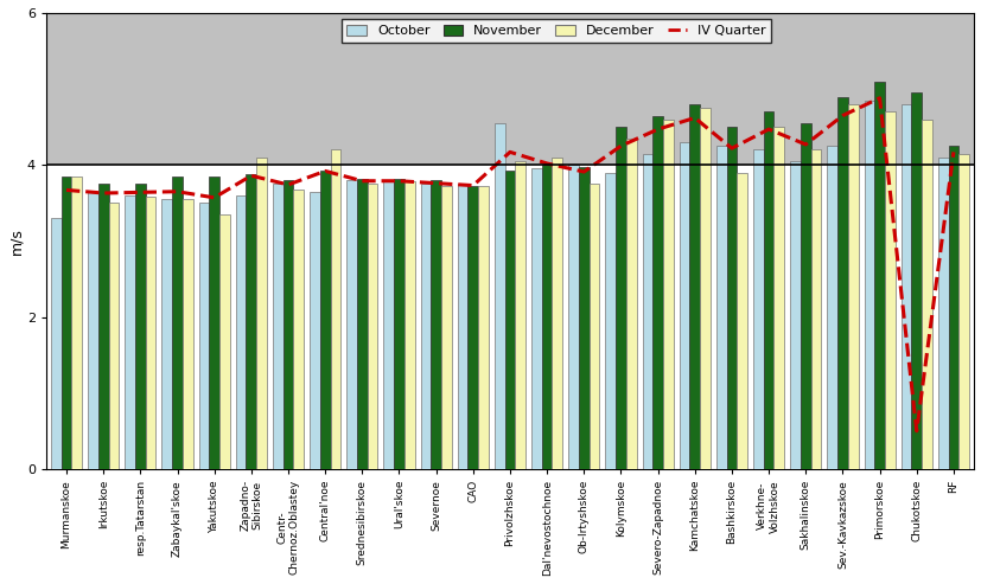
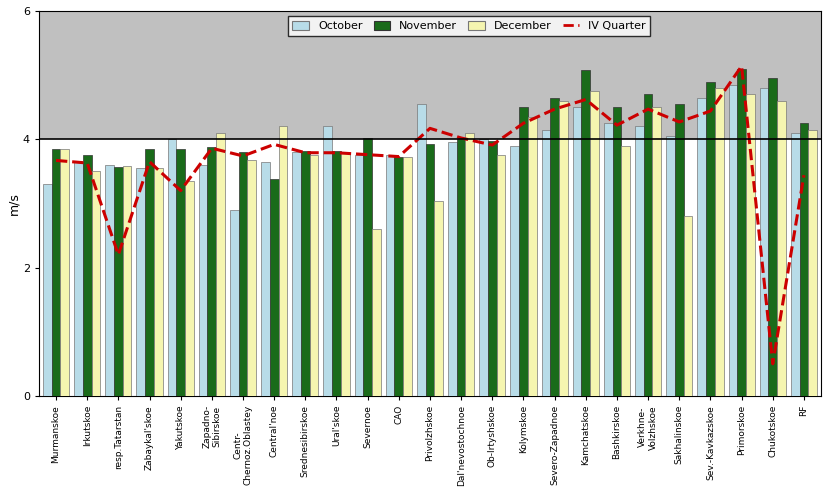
November/resp.Tatarstan: 3.75 -> 3.56
IV Quarter/resp.Tatarstan: 3.64 -> 2.20
October/Yakutskoe: 3.50 -> 4.00
IV Quarter/Yakutskoe: 3.57 -> 3.20
October/Centr- Chernoz.Oblastey: 3.75 -> 2.90
November/Central'noe: 3.92 -> 3.38
October/Ural'skoe: 3.78 -> 4.20
November/Severnoe: 3.80 -> 4.02
December/Severnoe: 3.72 -> 2.60
December/Privolzhskoe: 4.05 -> 3.04
October/Kamchatskoe: 4.30 -> 4.50
November/Kamchatskoe: 4.80 -> 5.08
December/Sakhalinskoe: 4.20 -> 2.80
October/Sev.-Kavkazskoe: 4.25 -> 4.64
IV Quarter/Sev.-Kavkazskoe: 4.65 -> 4.44
IV Quarter/Primorskoe: 4.88 -> 5.14
IV Quarter/RF: 4.17 -> 3.44
